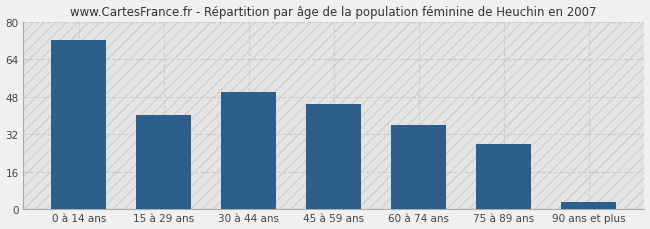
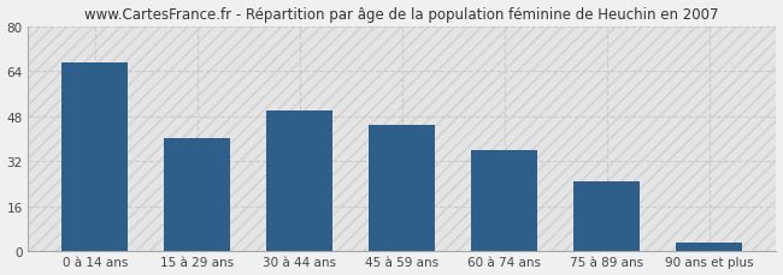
0 à 14 ans: 72 -> 67
75 à 89 ans: 28 -> 25
